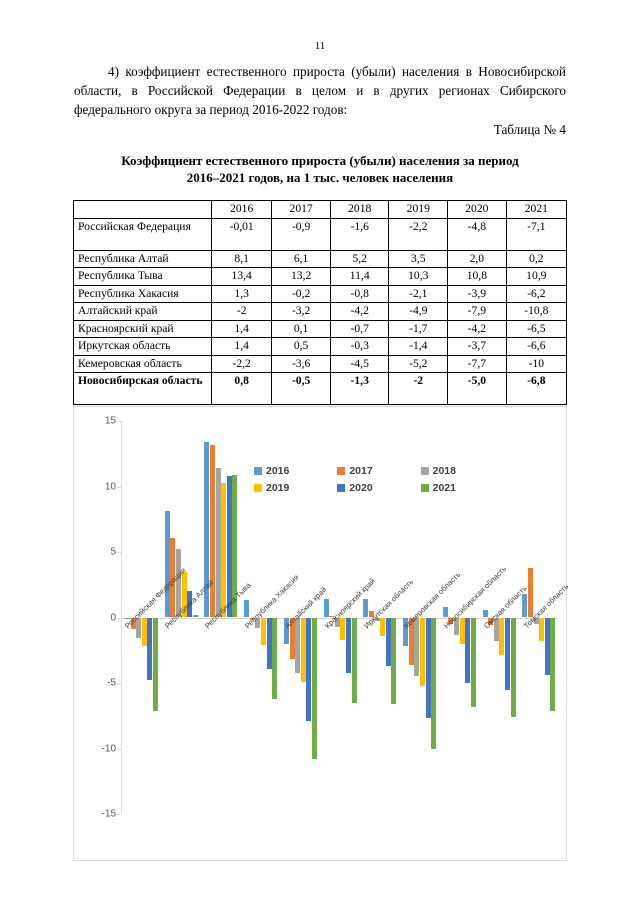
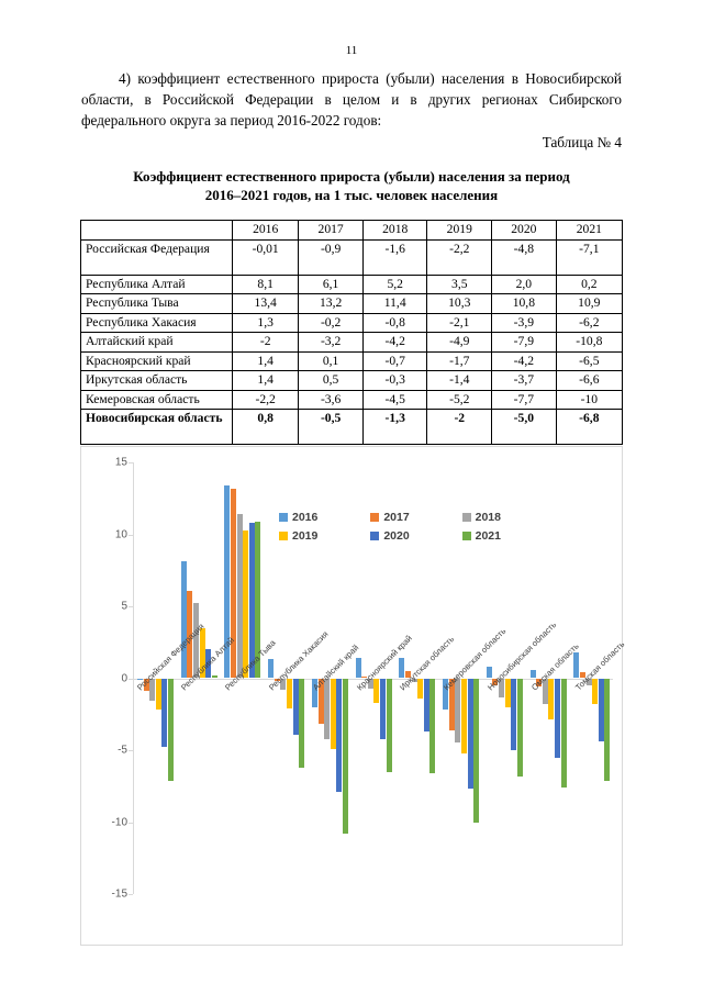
2017/Томская область: 3.8 -> 0.4
